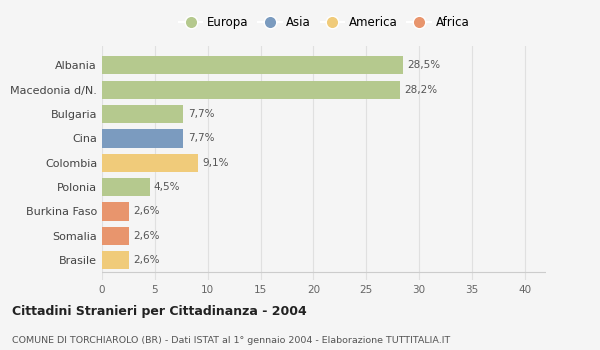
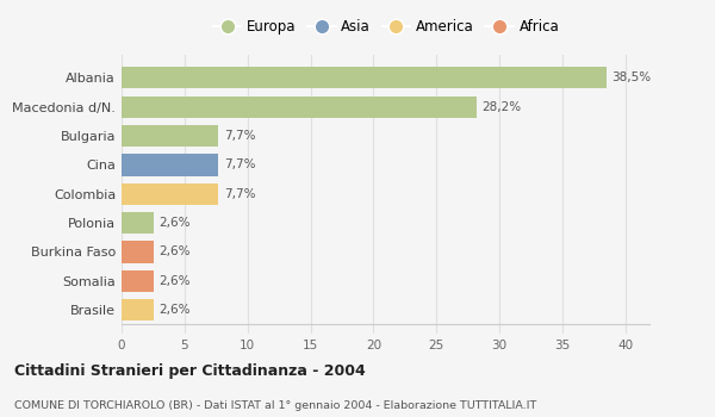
Albania: 28,5% -> 38,5%
Colombia: 9,1% -> 7,7%
Polonia: 4,5% -> 2,6%
